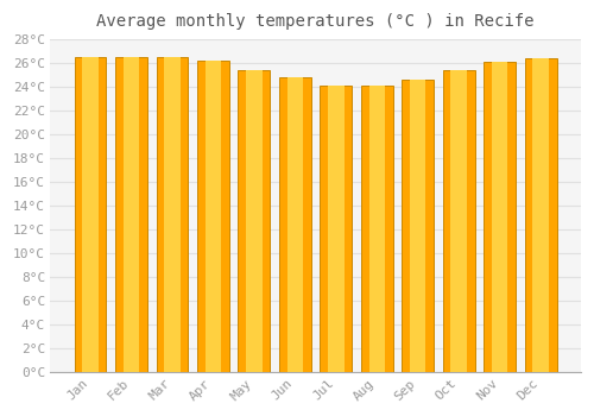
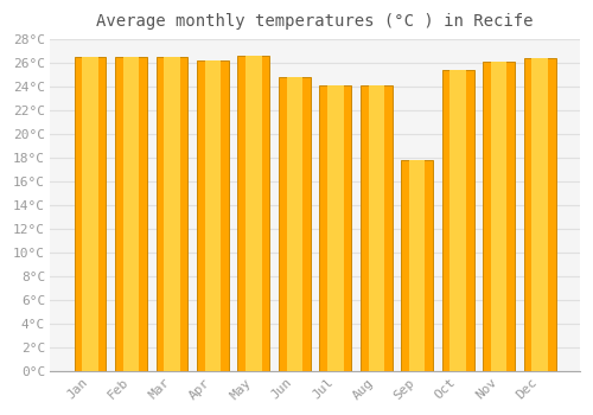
May: 25.4°C -> 26.6°C
Sep: 24.6°C -> 17.8°C
